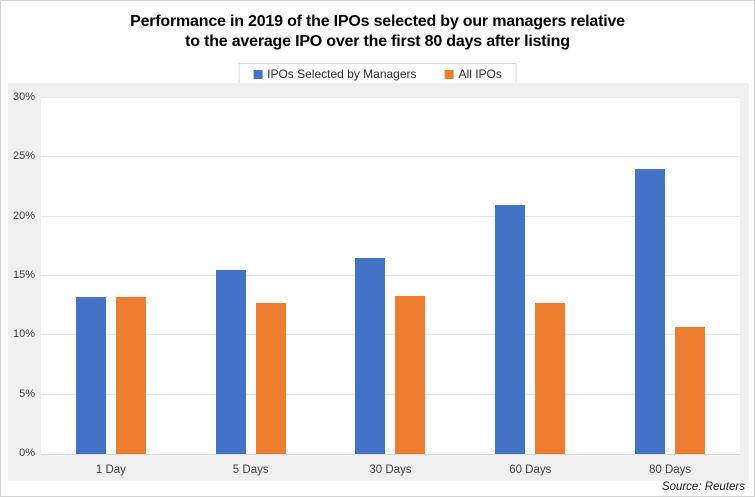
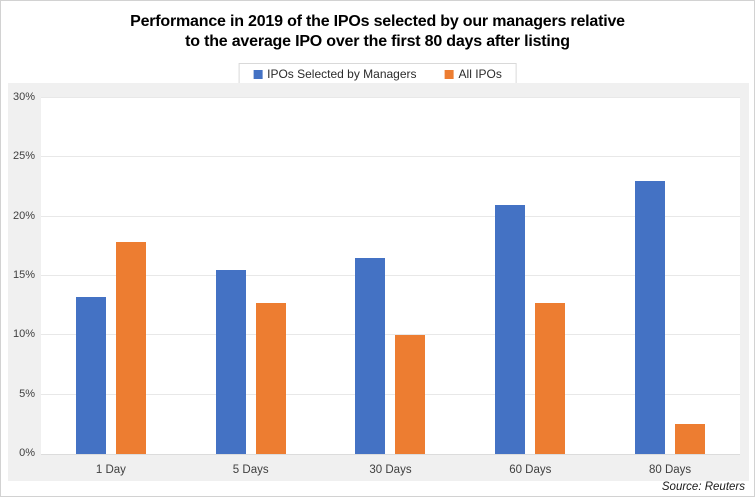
All IPOs/1 Day: 13.2% -> 17.9%
All IPOs/30 Days: 13.3% -> 10.0%
IPOs Selected by Managers/80 Days: 24.0% -> 23.0%
All IPOs/80 Days: 10.7% -> 2.5%
